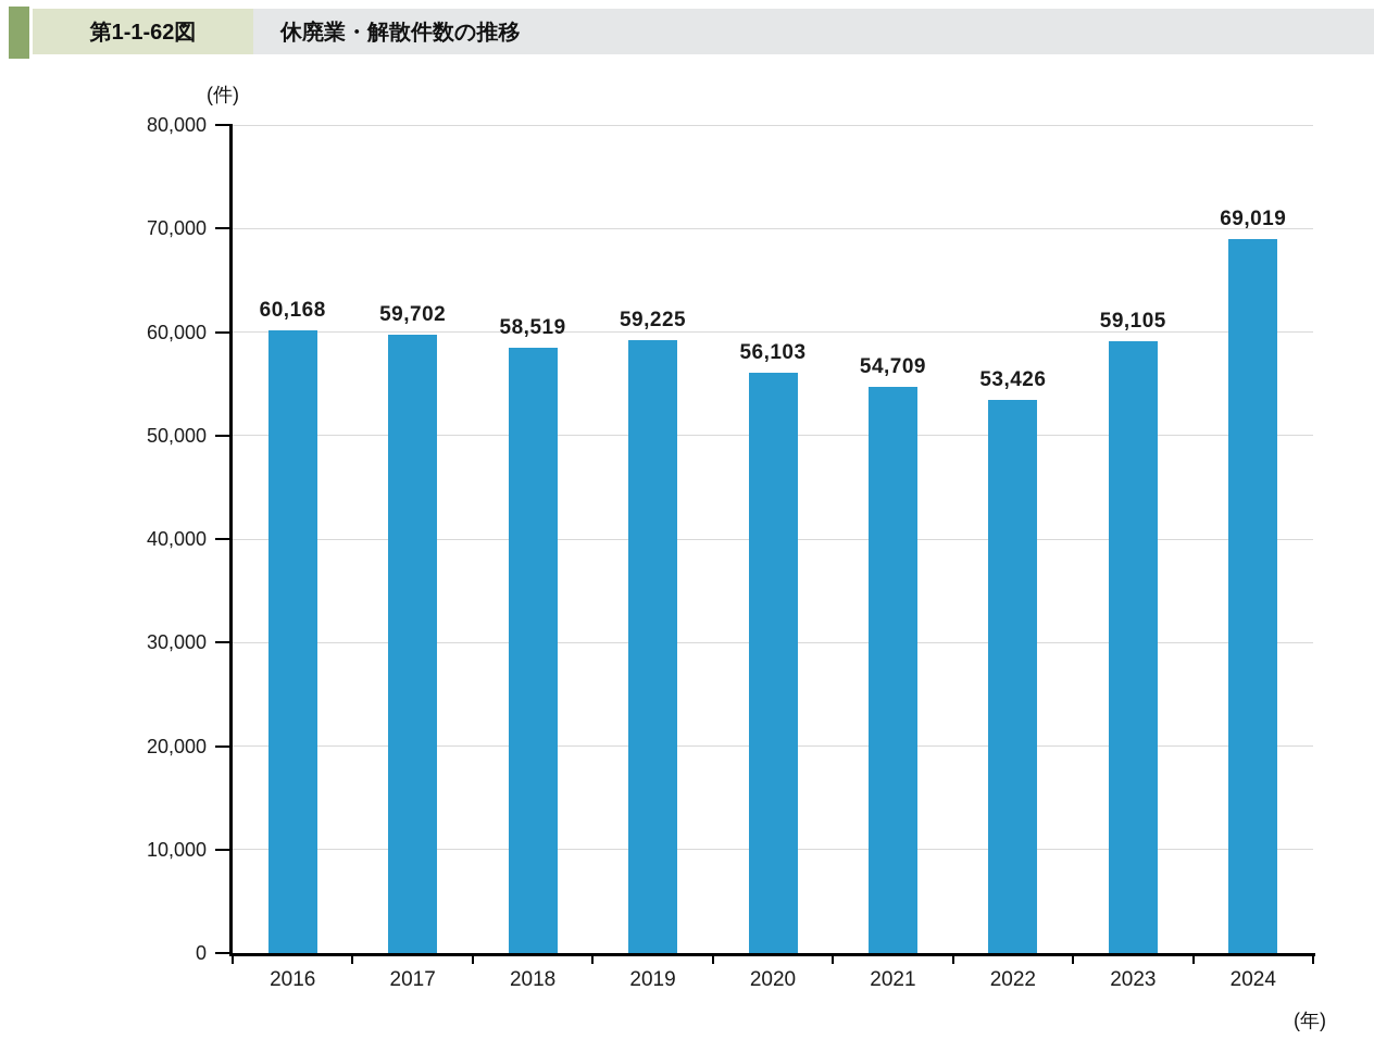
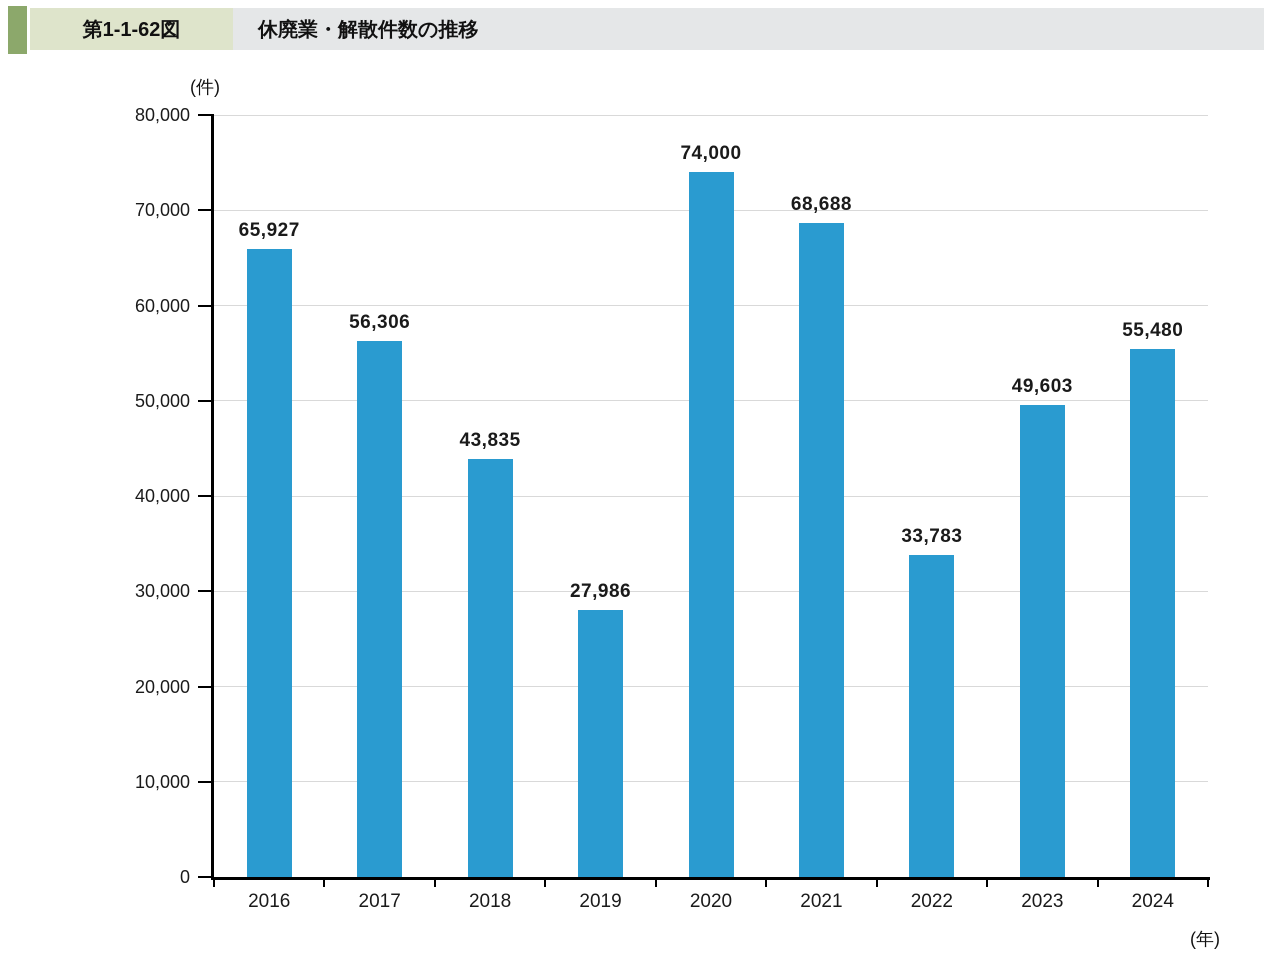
2016: 60,168 -> 65,927
2017: 59,702 -> 56,306
2018: 58,519 -> 43,835
2019: 59,225 -> 27,986
2020: 56,103 -> 74,000
2021: 54,709 -> 68,688
2022: 53,426 -> 33,783
2023: 59,105 -> 49,603
2024: 69,019 -> 55,480
